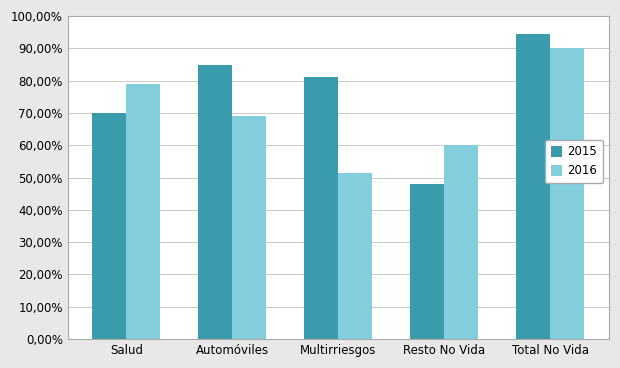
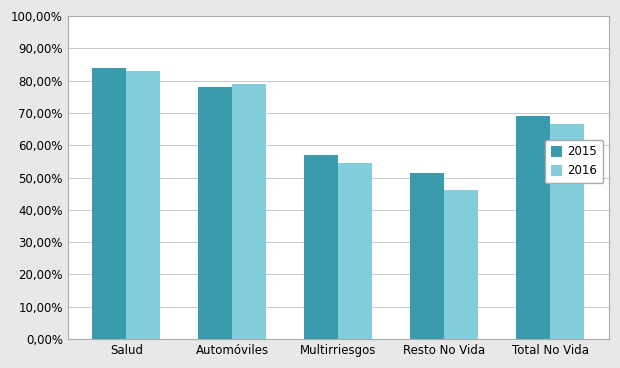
2015/Salud: 70,0% -> 84,0%
2016/Salud: 79,0% -> 83,0%
2015/Automóviles: 85,0% -> 78,0%
2016/Automóviles: 69,0% -> 79,0%
2015/Multirriesgos: 81,0% -> 57,0%
2016/Multirriesgos: 51,5% -> 54,5%
2015/Resto No Vida: 48,0% -> 51,5%
2016/Resto No Vida: 60,0% -> 46,0%
2015/Total No Vida: 94,5% -> 69,0%
2016/Total No Vida: 90,0% -> 66,5%
